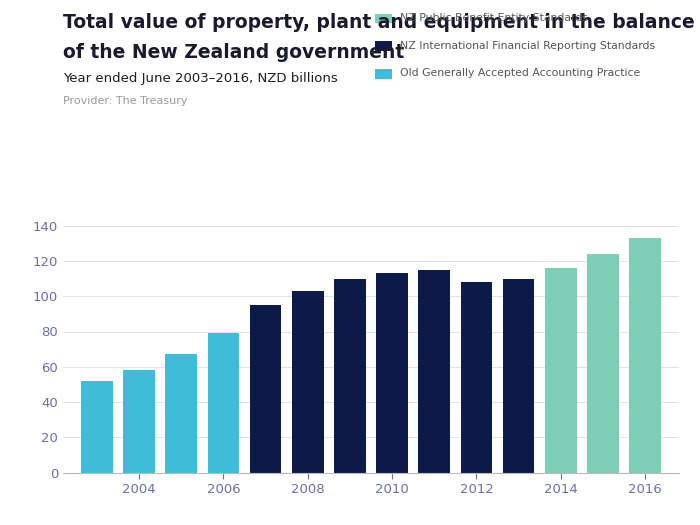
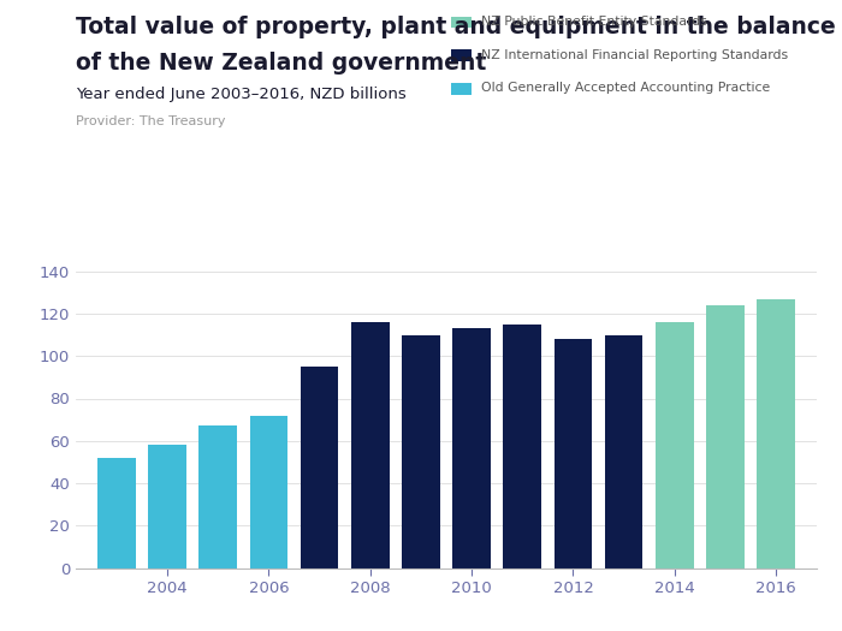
2006: 79 -> 72
2008: 103 -> 116
2016: 133 -> 127
